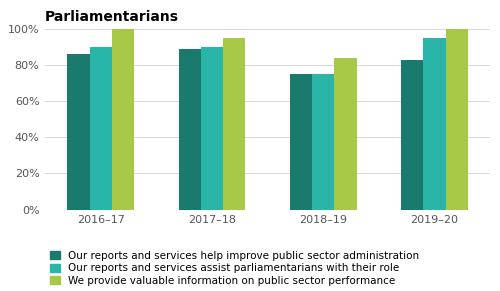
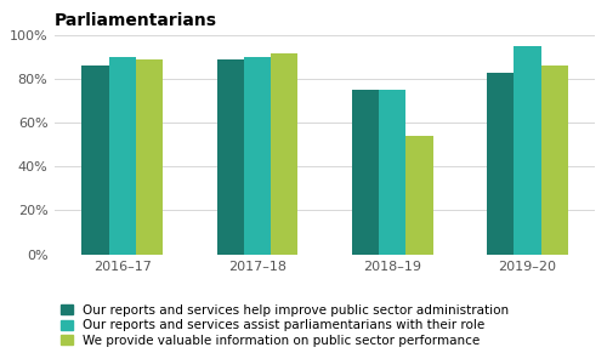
We provide valuable information on public sector performance/2016–17: 100% -> 89%
We provide valuable information on public sector performance/2017–18: 95% -> 92%
We provide valuable information on public sector performance/2018–19: 84% -> 54%
We provide valuable information on public sector performance/2019–20: 100% -> 86%
